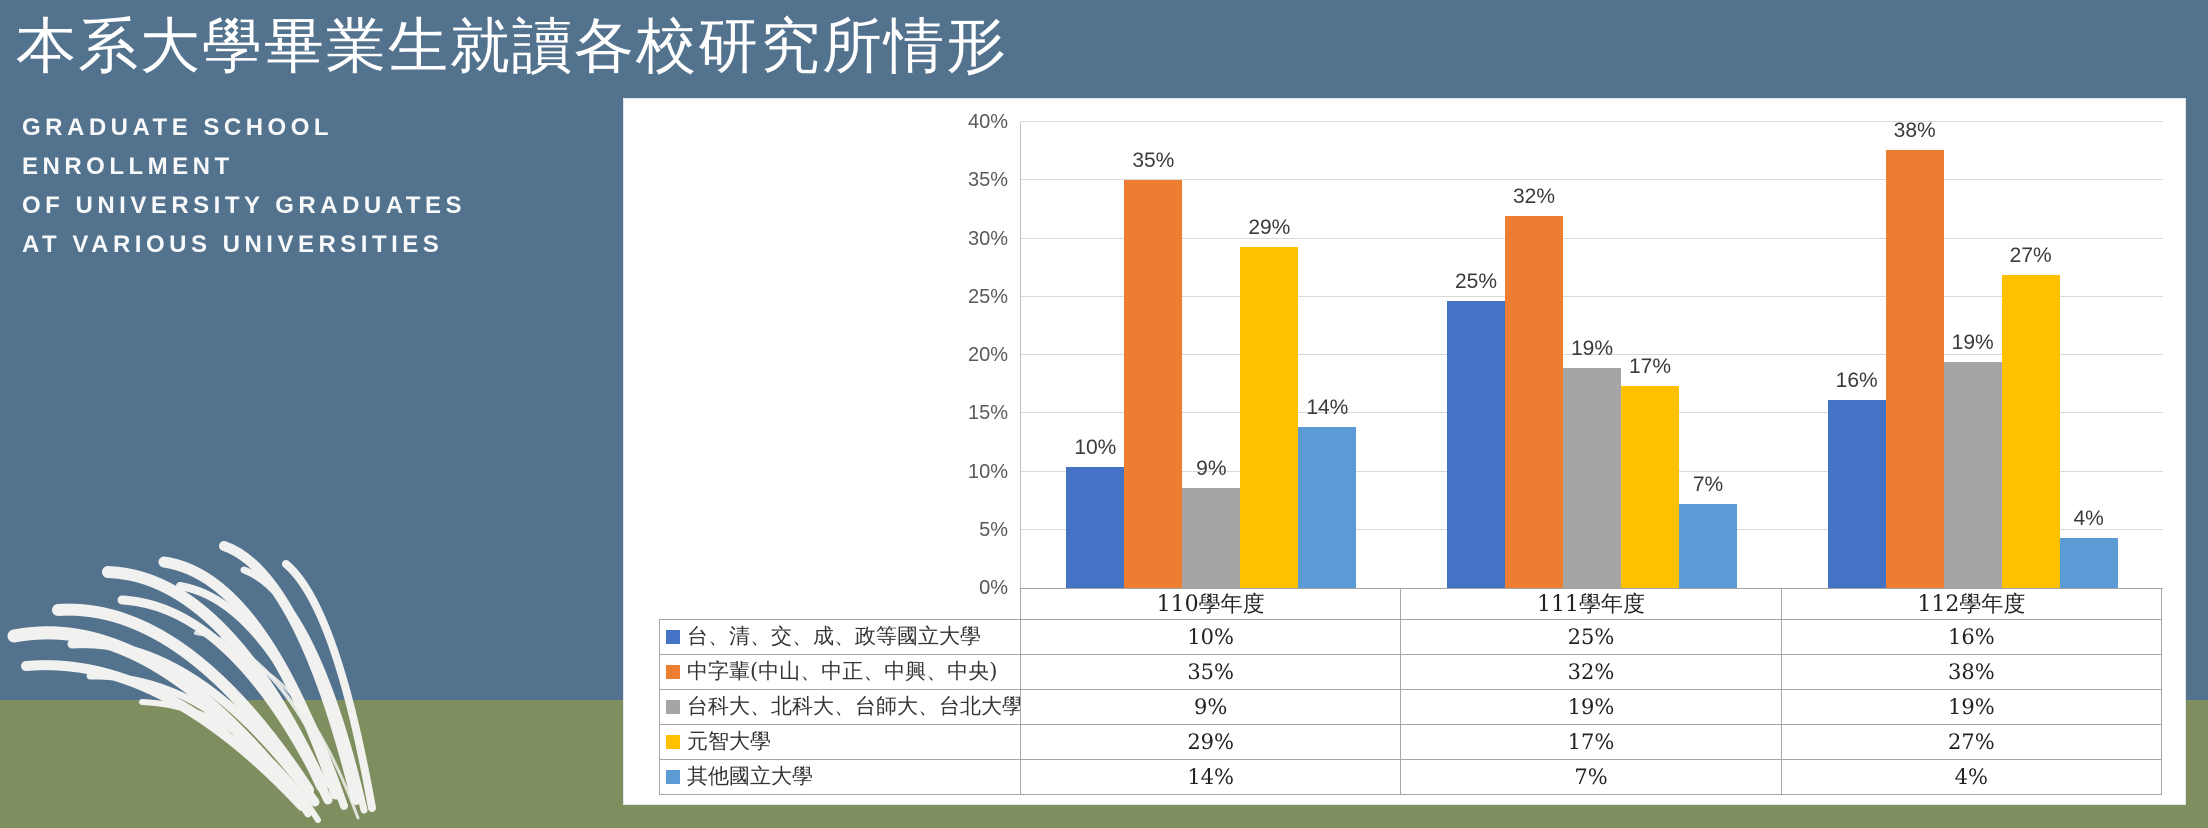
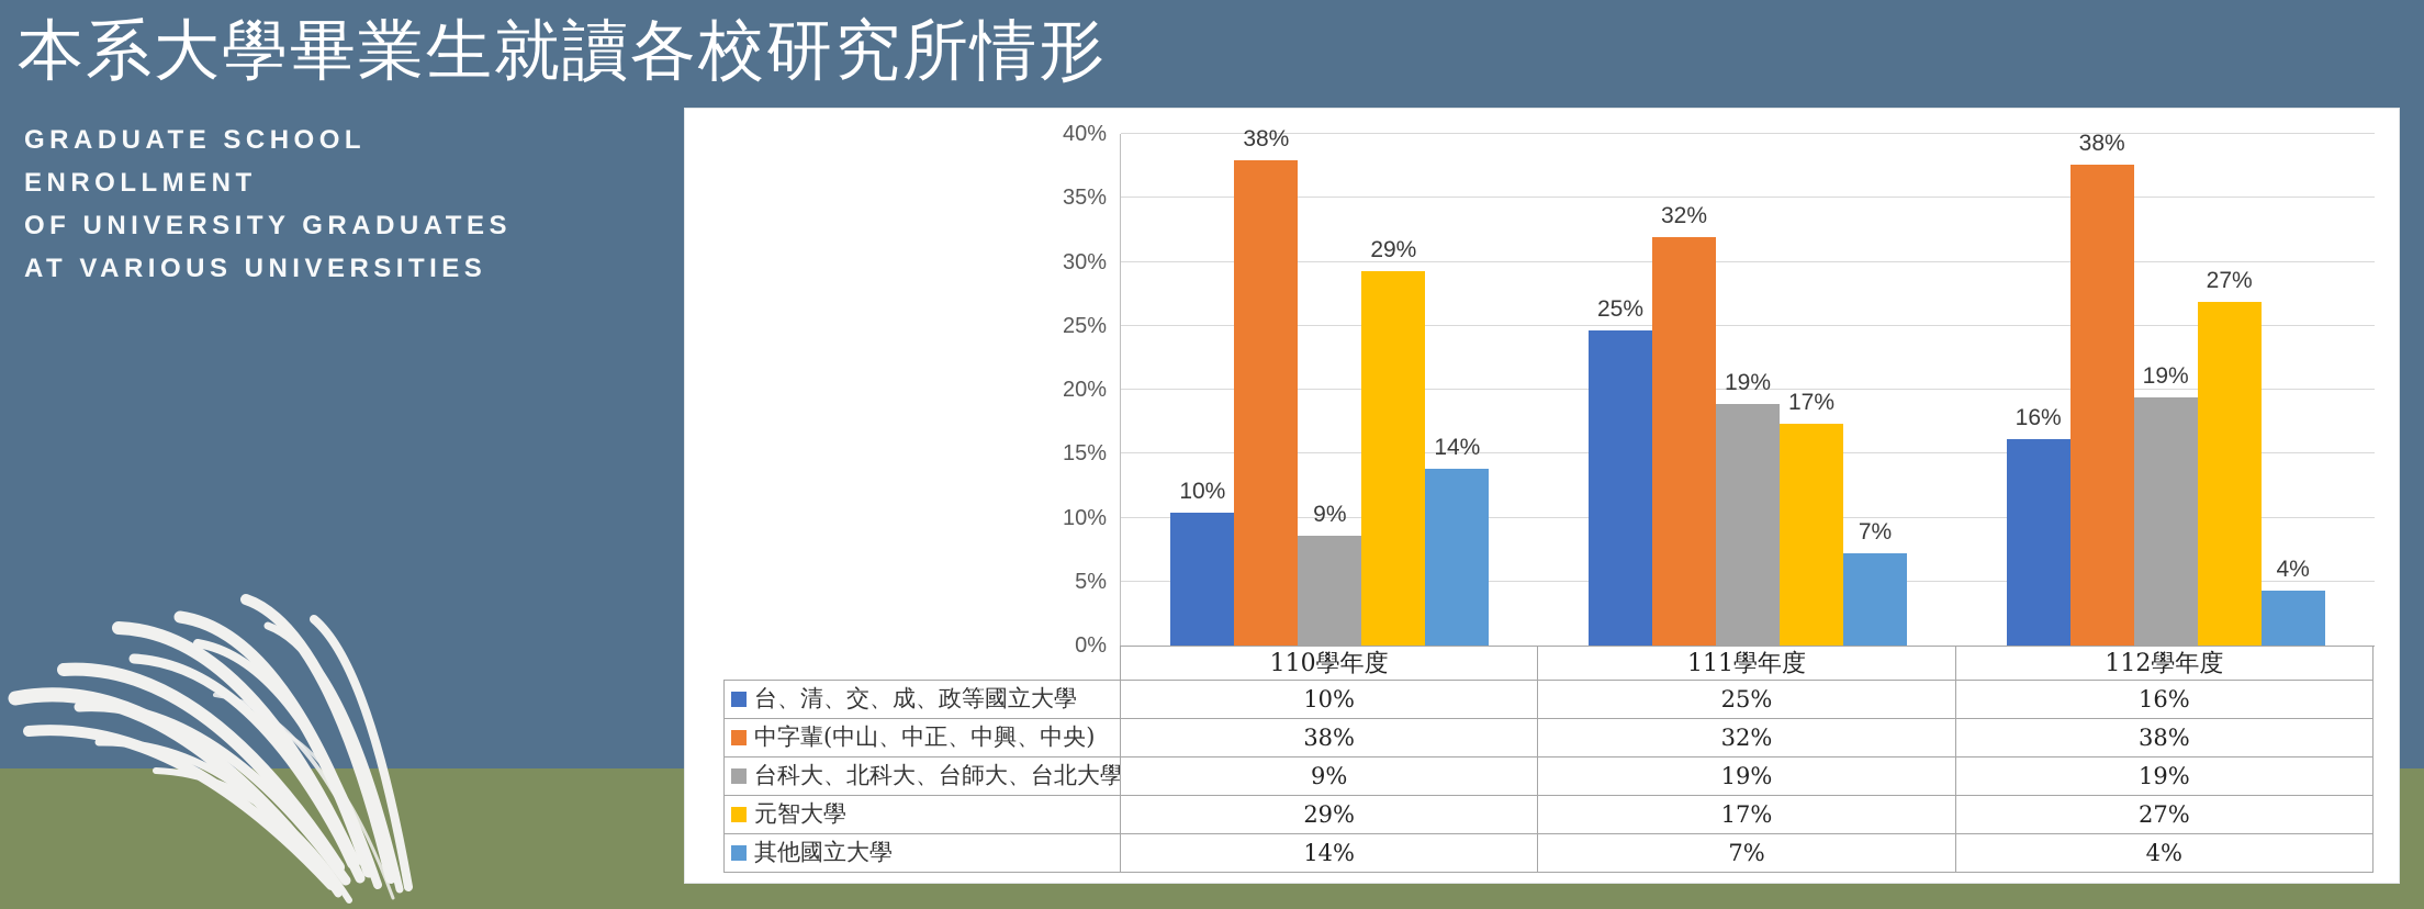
中字輩(中山、中正、中興、中央)/110學年度: 35% -> 38%
